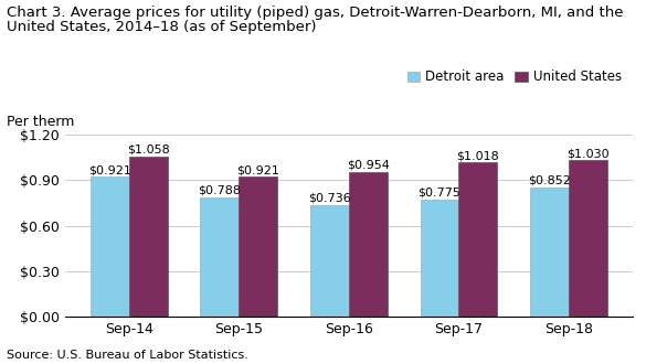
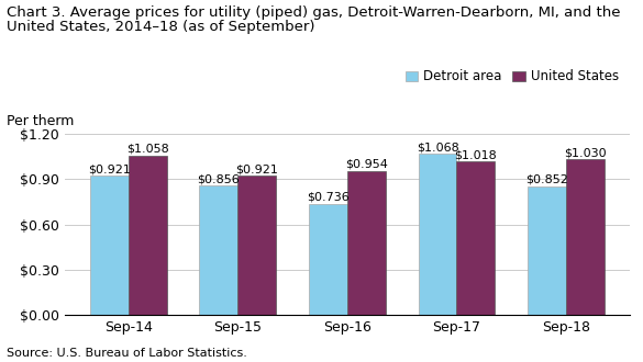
Detroit area/Sep-15: $0.788 -> $0.856
Detroit area/Sep-17: $0.775 -> $1.068
